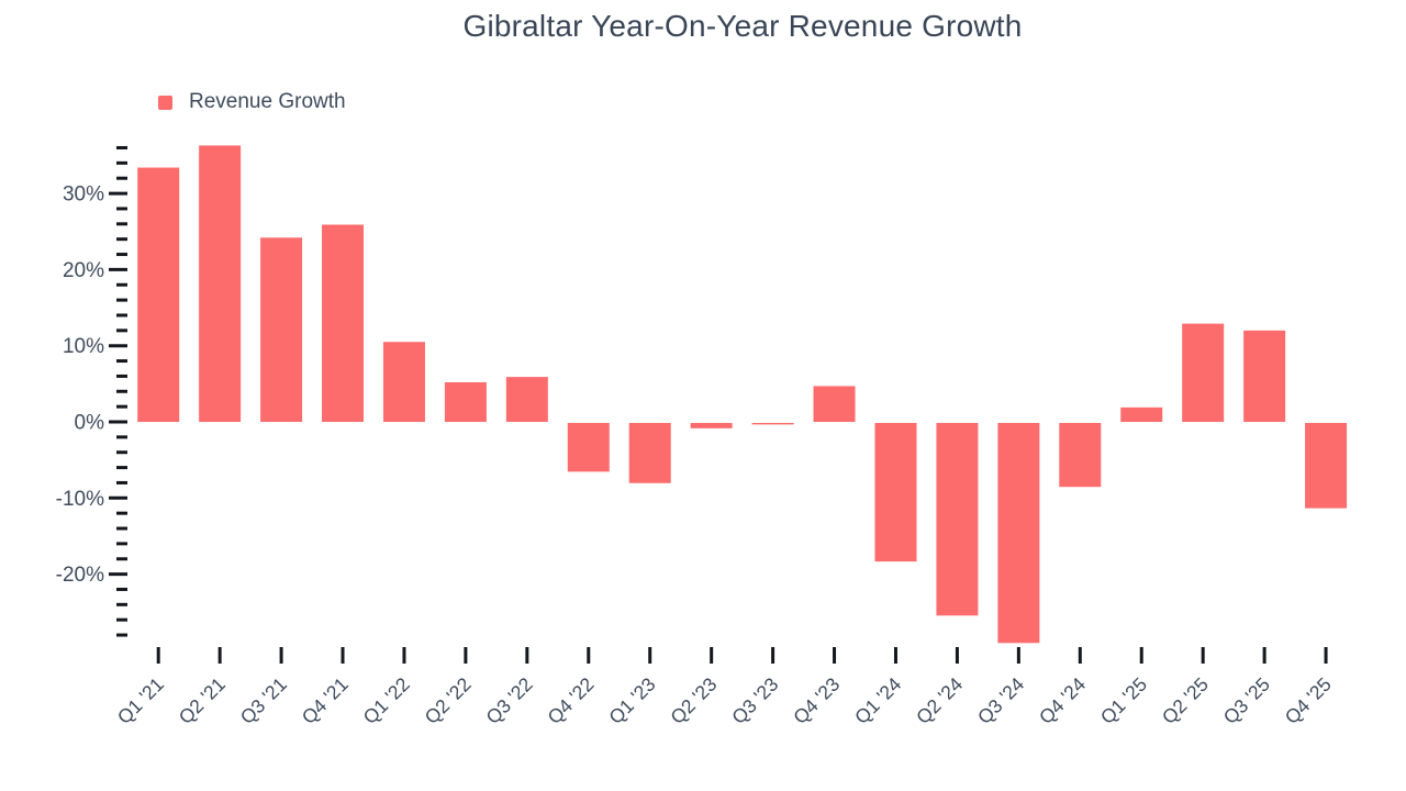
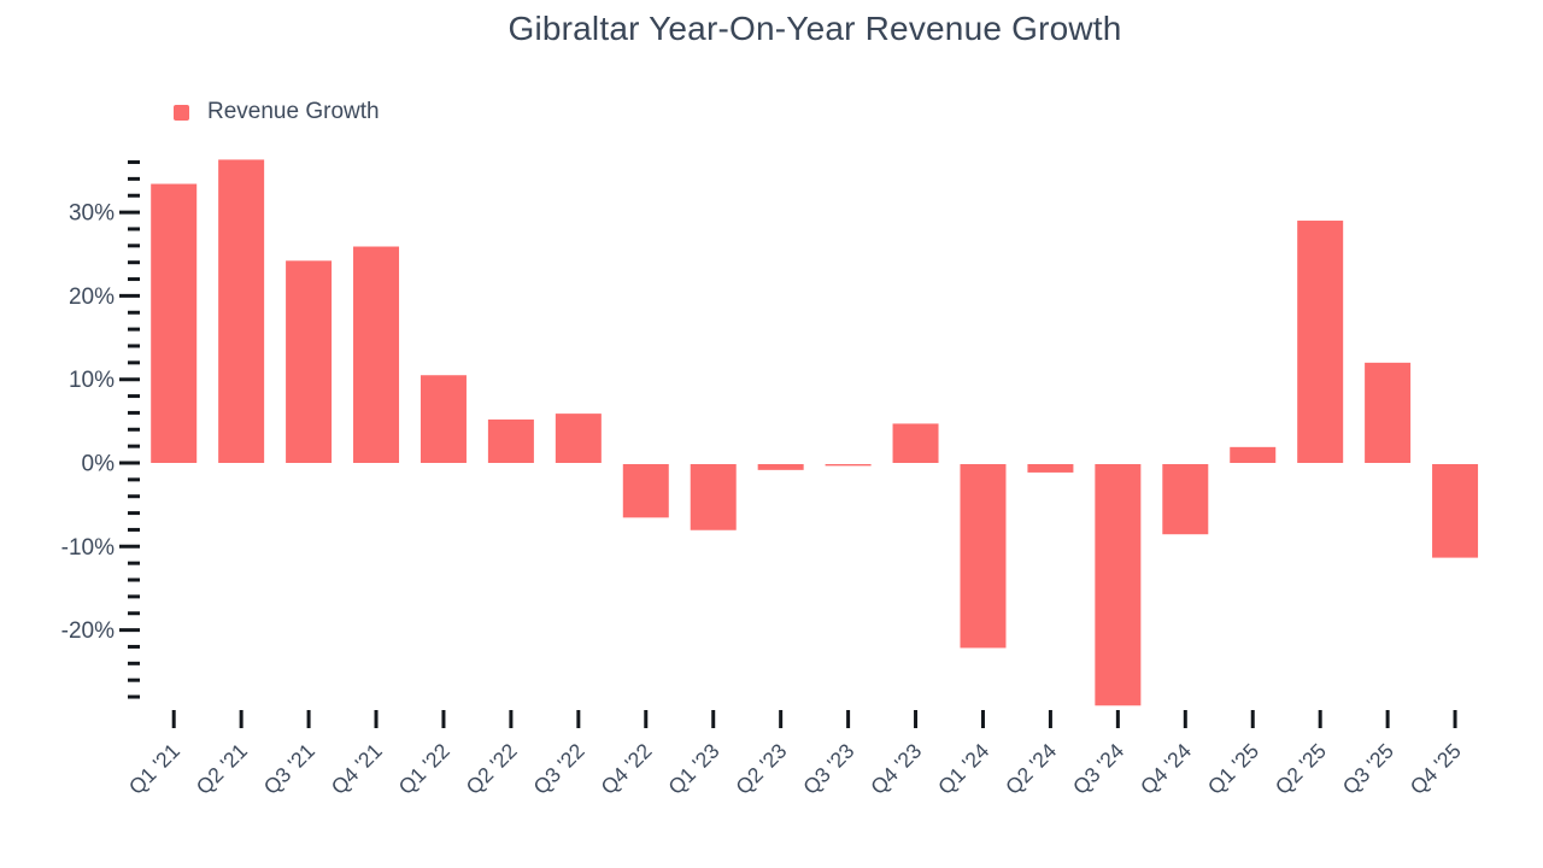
Q1 '24: -18% -> -22%
Q2 '24: -25% -> -1%
Q2 '25: 13% -> 29%
